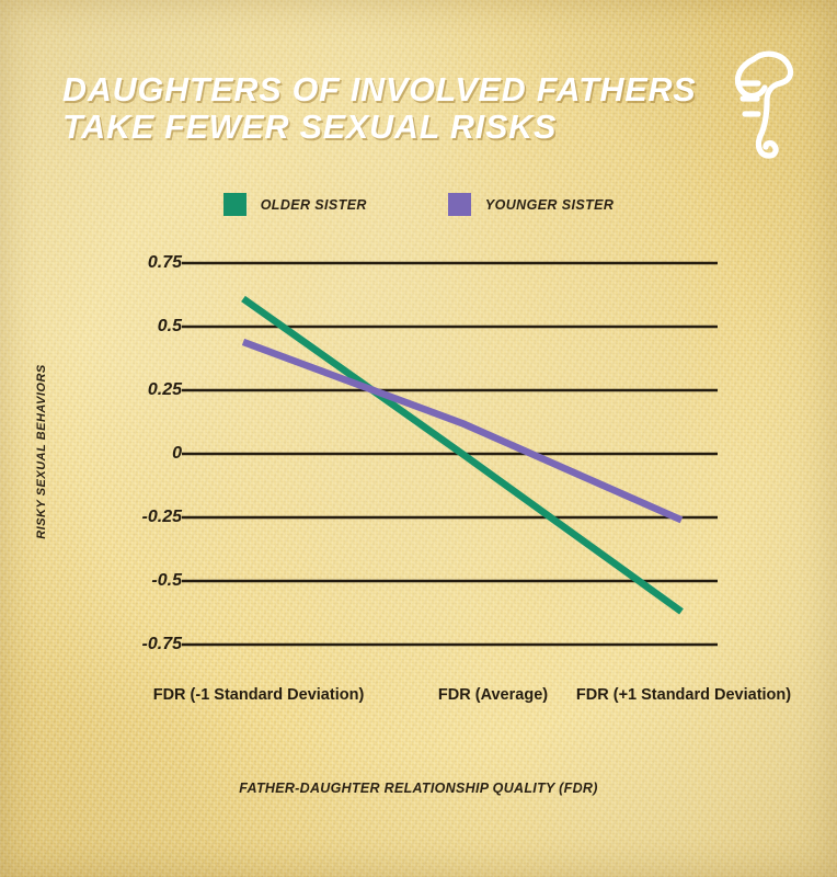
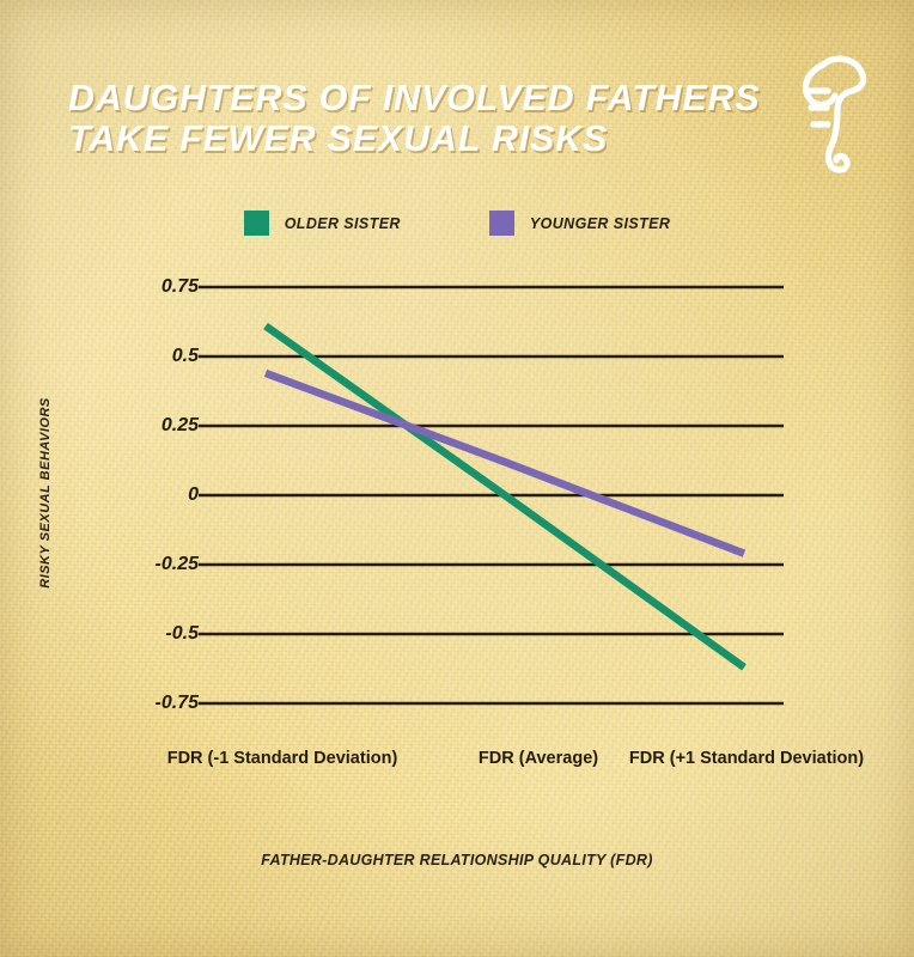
YOUNGER SISTER/FDR (+1 Standard Deviation): -0.26 -> -0.21
